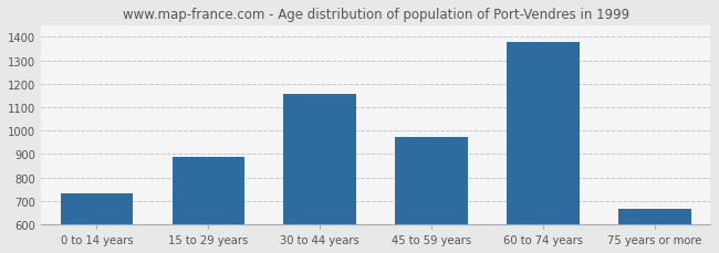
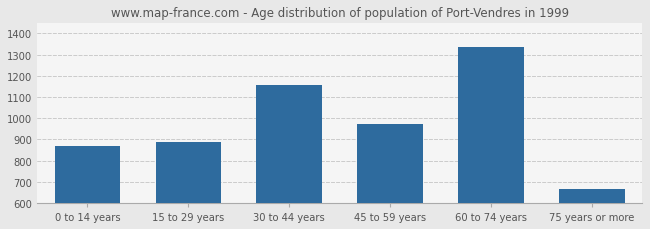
0 to 14 years: 730 -> 870
60 to 74 years: 1380 -> 1335
